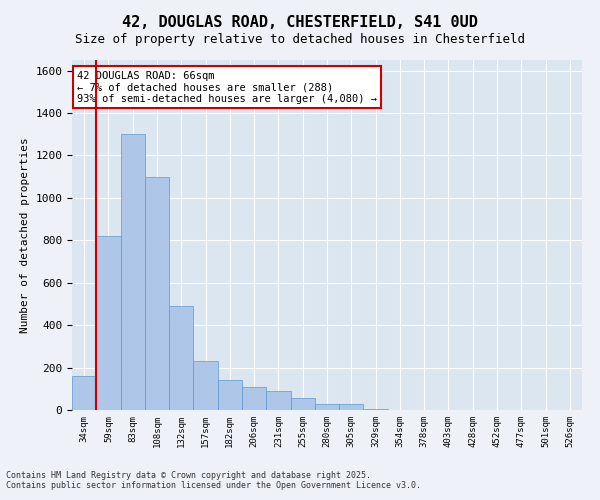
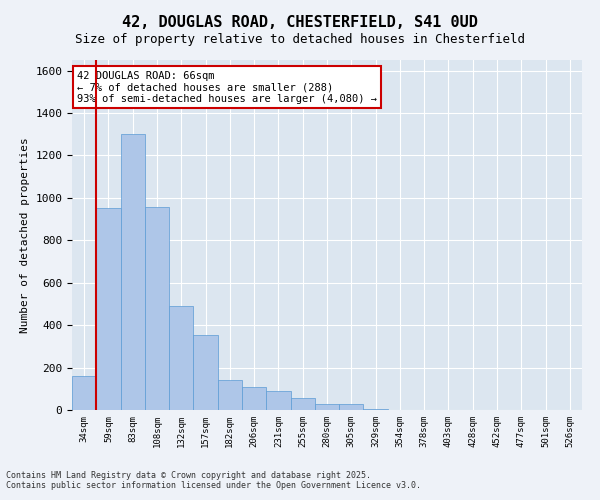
59sqm: 820 -> 950
108sqm: 1100 -> 955
157sqm: 230 -> 355
